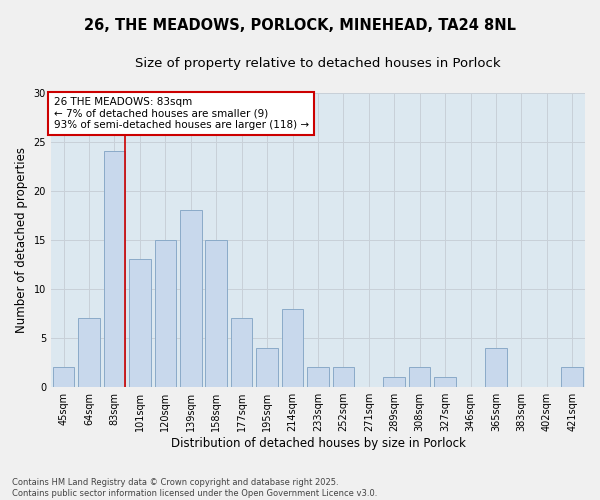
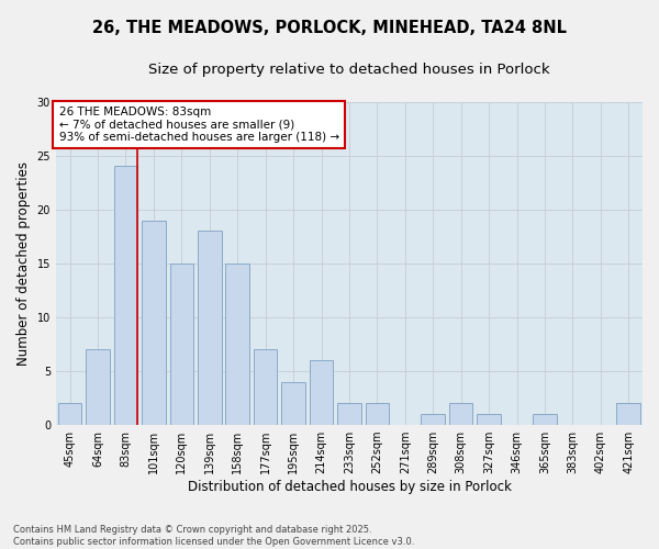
101sqm: 13 -> 19
214sqm: 8 -> 6
365sqm: 4 -> 1
